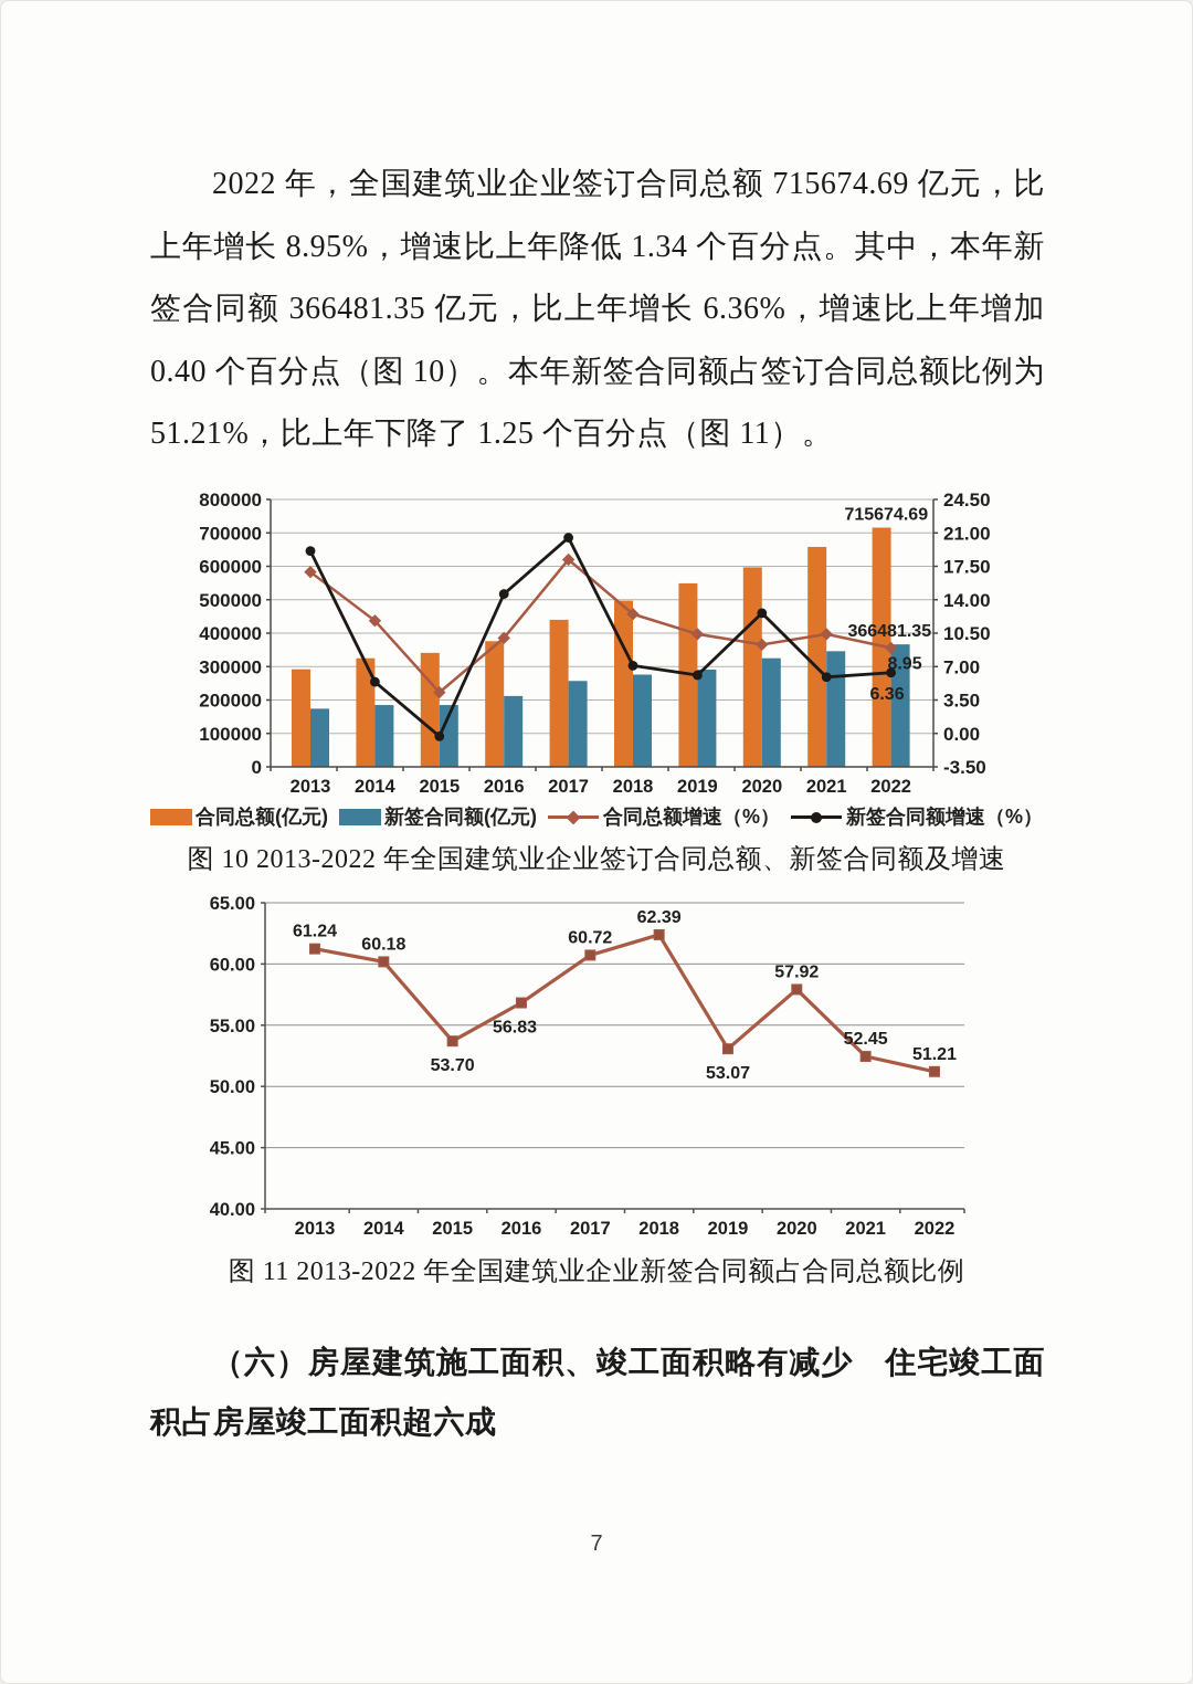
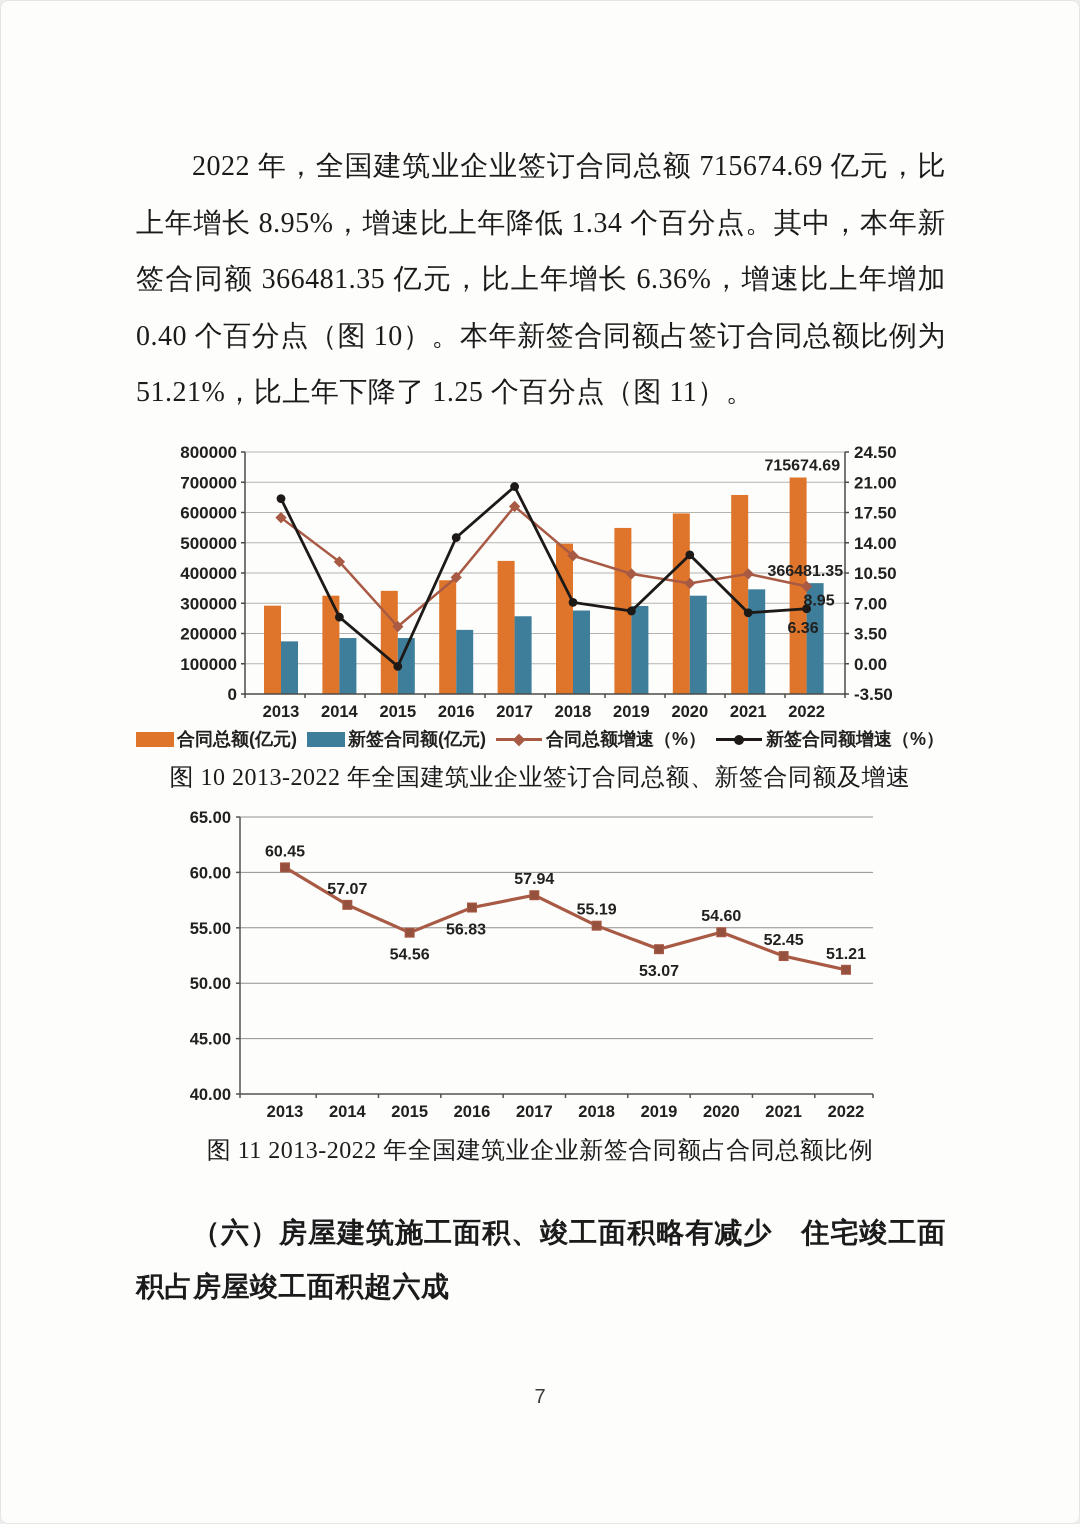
图 11 2013-2022 年全国建筑业企业新签合同额占合同总额比例/2013: 61.24 -> 60.45
图 11 2013-2022 年全国建筑业企业新签合同额占合同总额比例/2014: 60.18 -> 57.07
图 11 2013-2022 年全国建筑业企业新签合同额占合同总额比例/2015: 53.70 -> 54.56
图 11 2013-2022 年全国建筑业企业新签合同额占合同总额比例/2017: 60.72 -> 57.94
图 11 2013-2022 年全国建筑业企业新签合同额占合同总额比例/2018: 62.39 -> 55.19
图 11 2013-2022 年全国建筑业企业新签合同额占合同总额比例/2020: 57.92 -> 54.60
